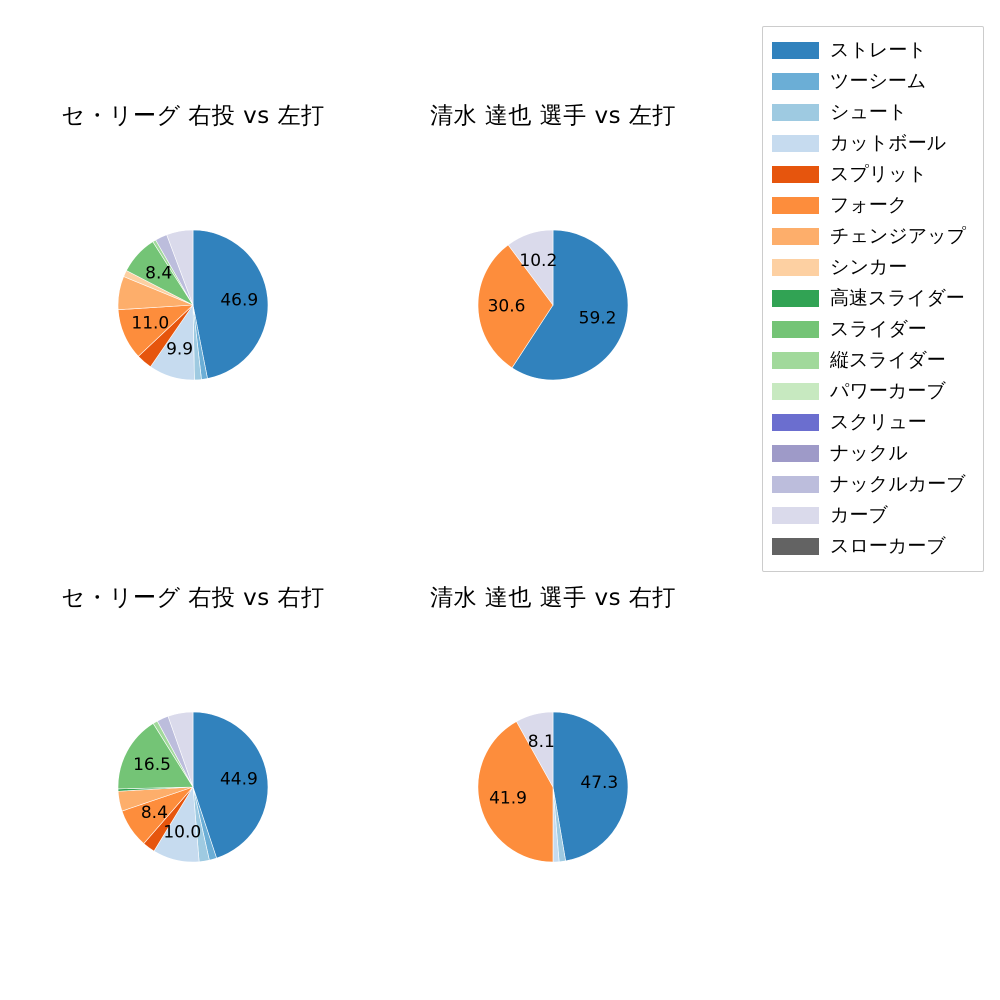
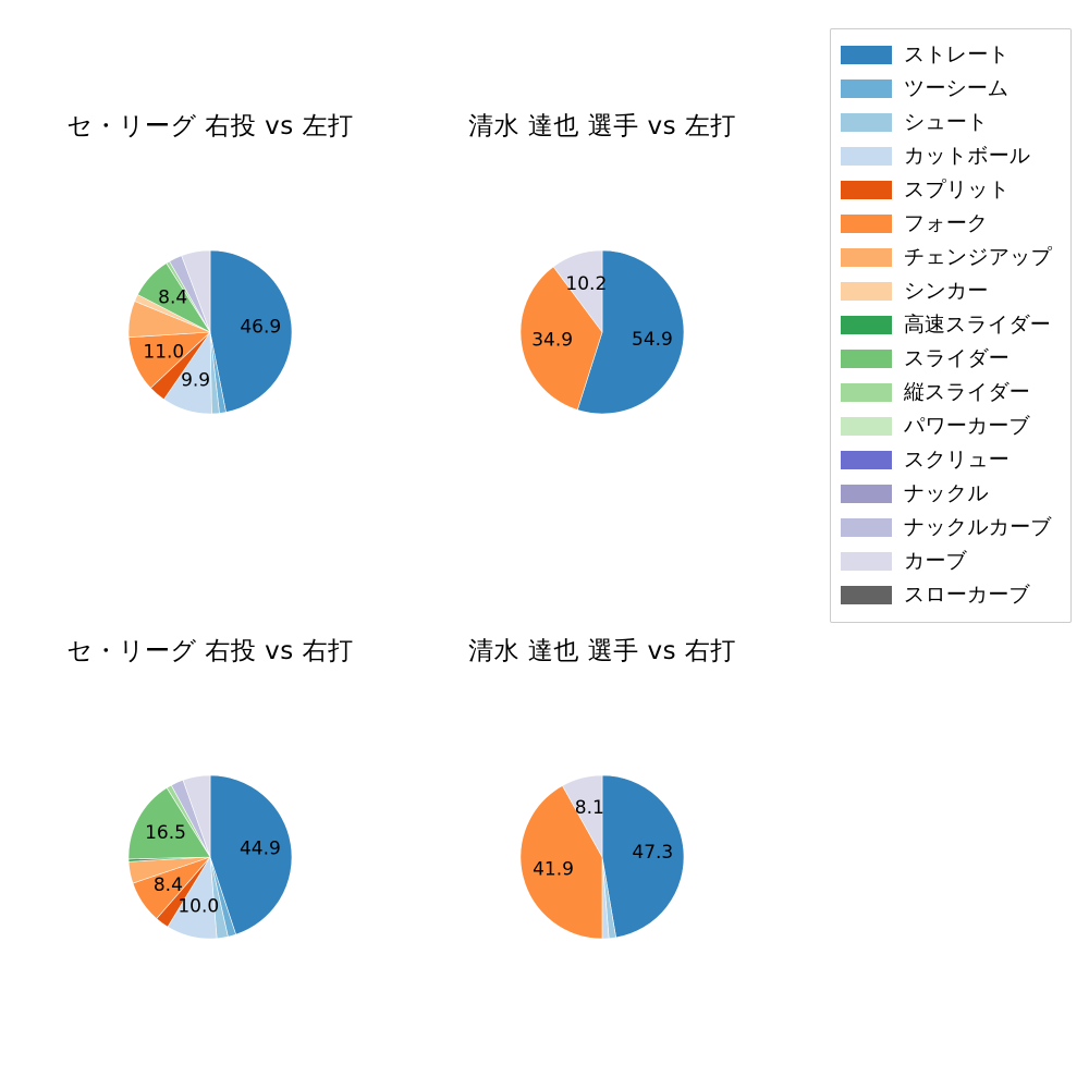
清水 達也 選手 vs 左打/ストレート: 59.2 -> 54.9
清水 達也 選手 vs 左打/フォーク: 30.6 -> 34.9
